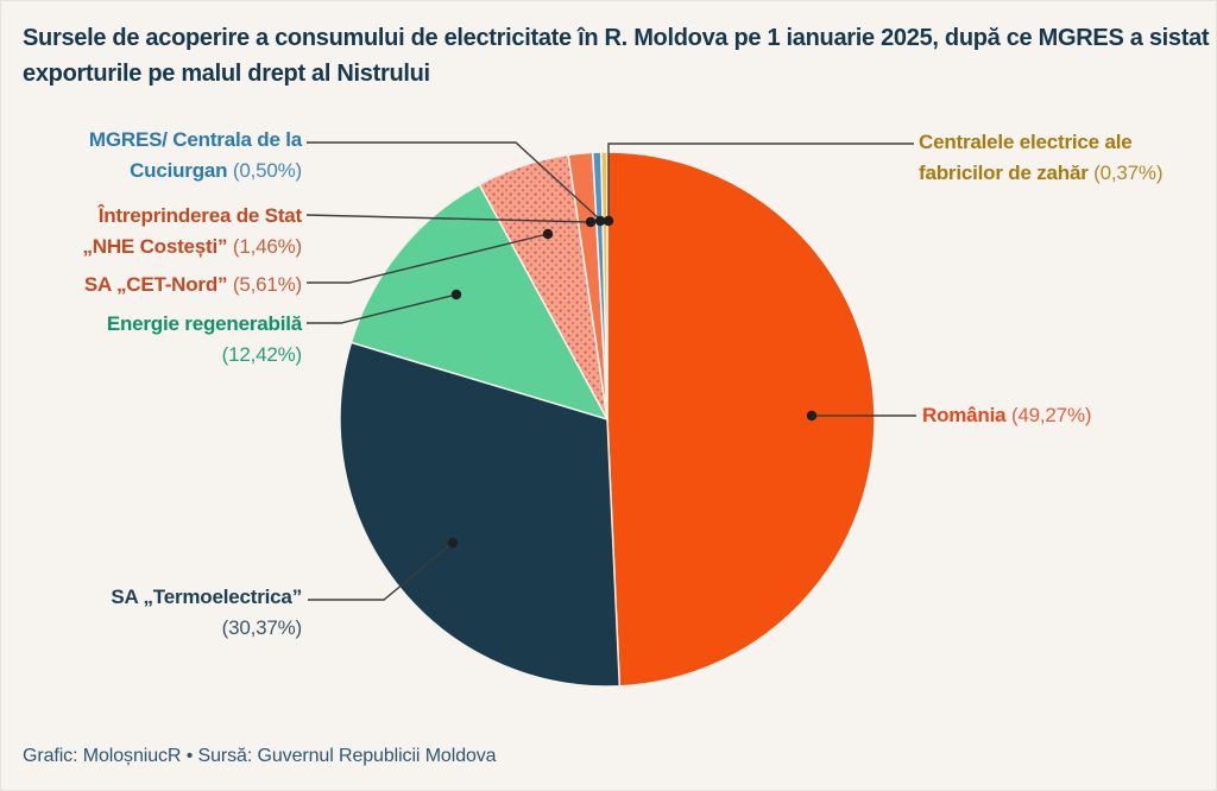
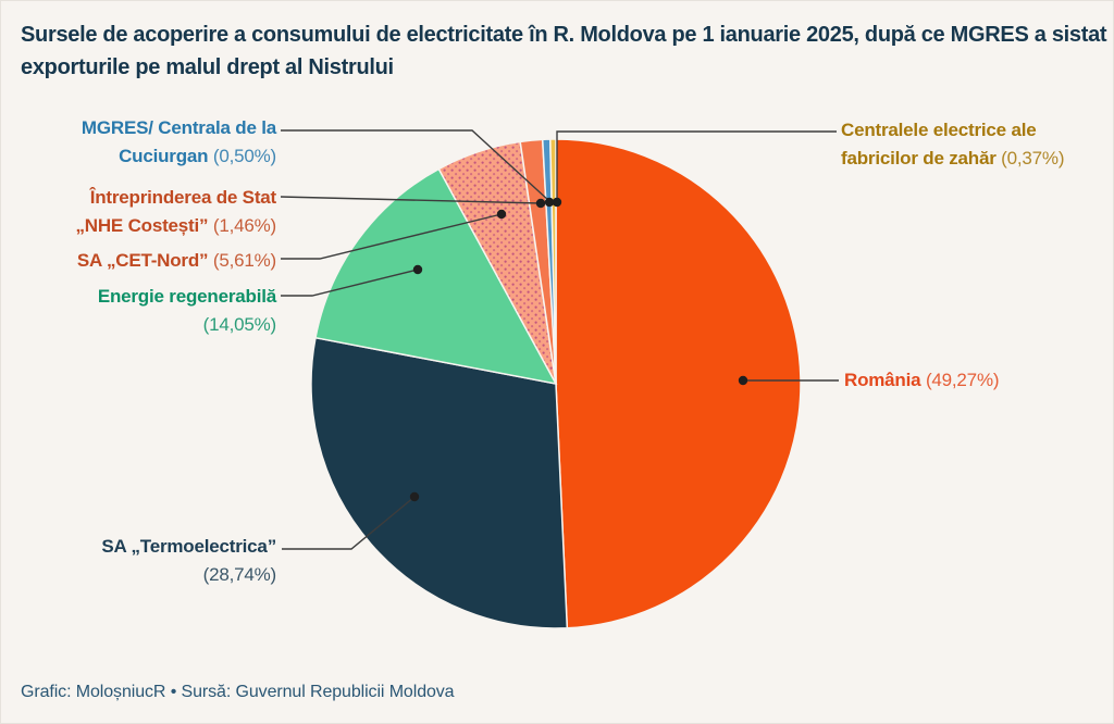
SA „Termoelectrica”: 30,37% -> 28,74%
Energie regenerabilă: 12,42% -> 14,05%
